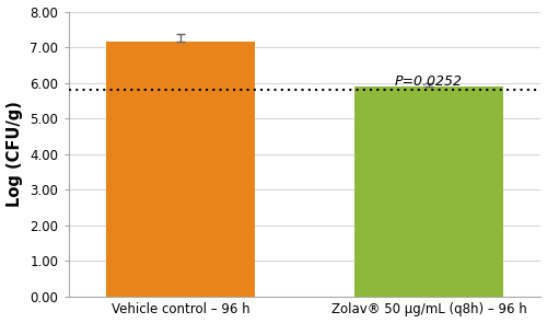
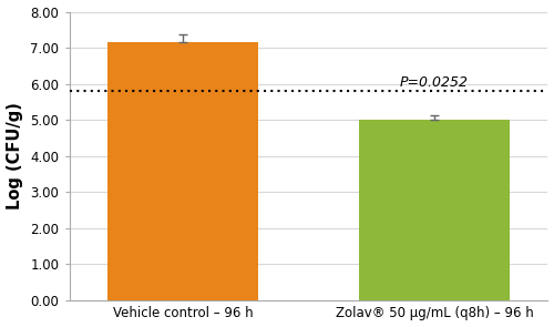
Zolav® 50 μg/mL (q8h) – 96 h: 5.90 -> 5.02
